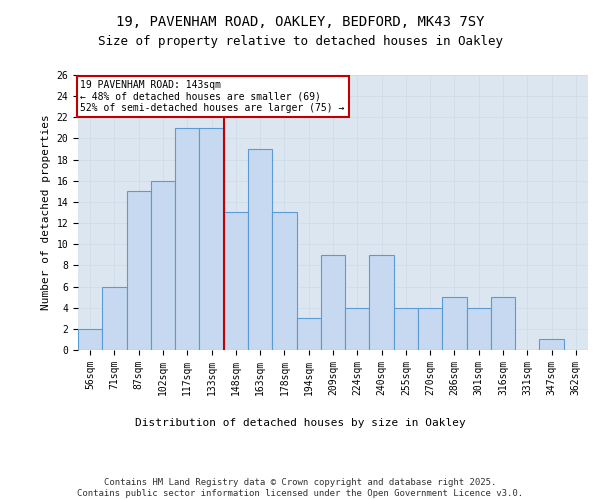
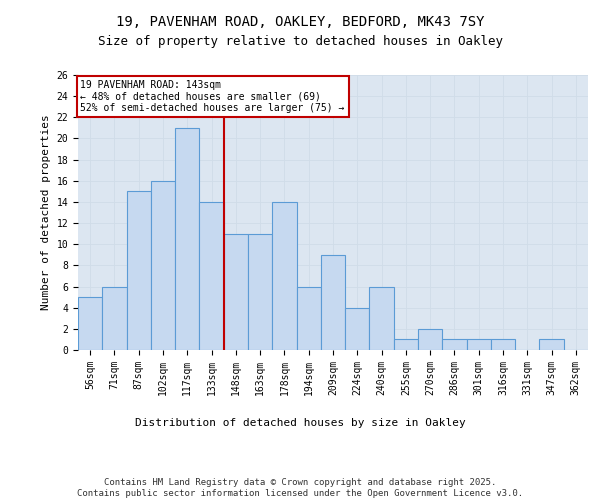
56sqm: 2 -> 5
133sqm: 21 -> 14
148sqm: 13 -> 11
163sqm: 19 -> 11
178sqm: 13 -> 14
194sqm: 3 -> 6
240sqm: 9 -> 6
255sqm: 4 -> 1
270sqm: 4 -> 2
286sqm: 5 -> 1
301sqm: 4 -> 1
316sqm: 5 -> 1
